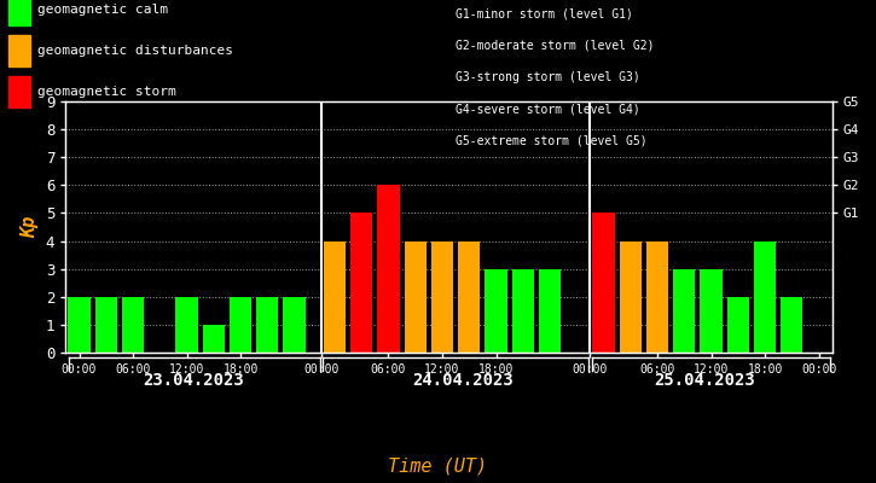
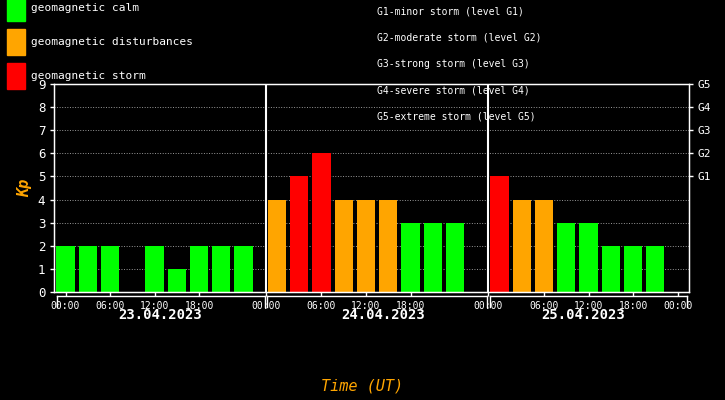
18:00: 4 -> 2
